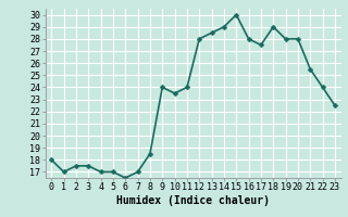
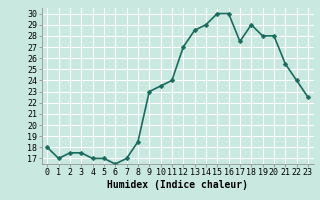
9: 24.0 -> 23.0
12: 28.0 -> 27.0
16: 28.0 -> 30.0
